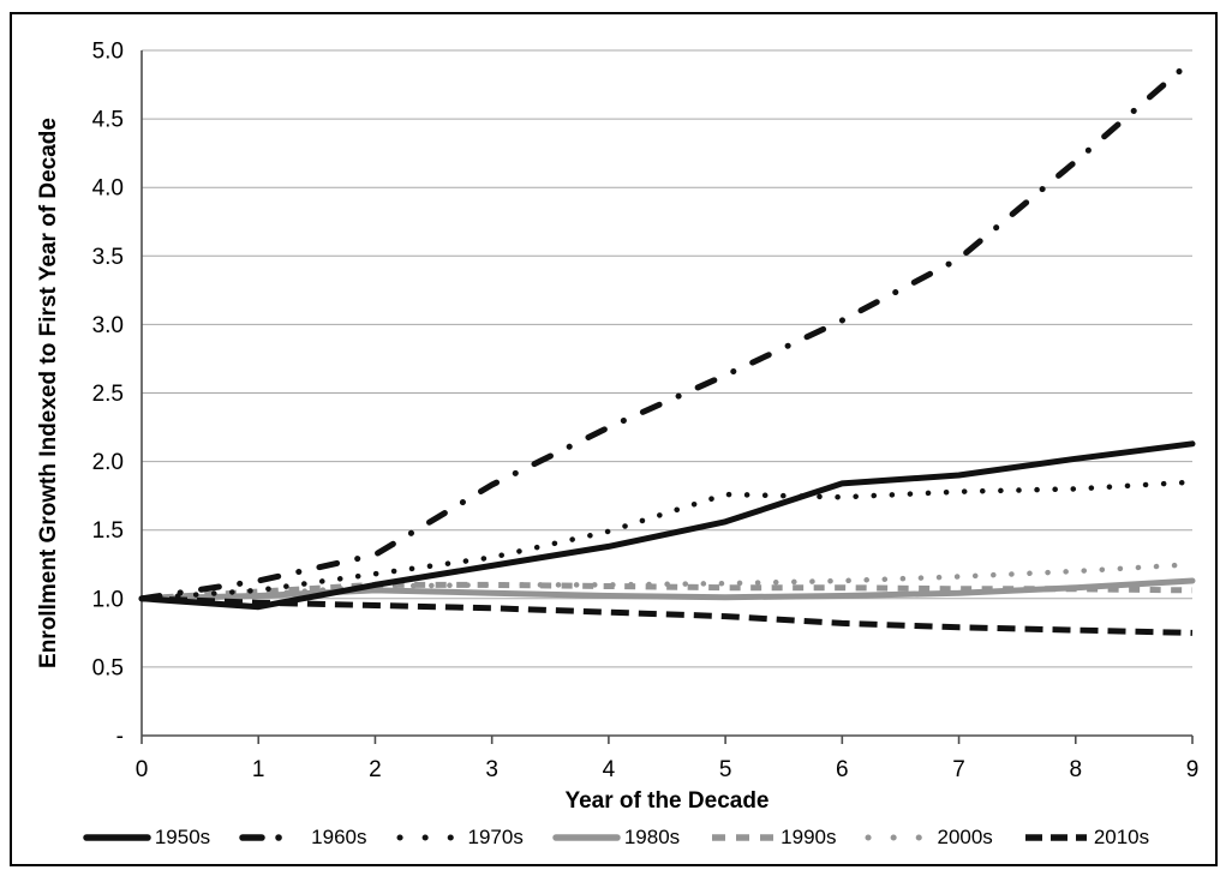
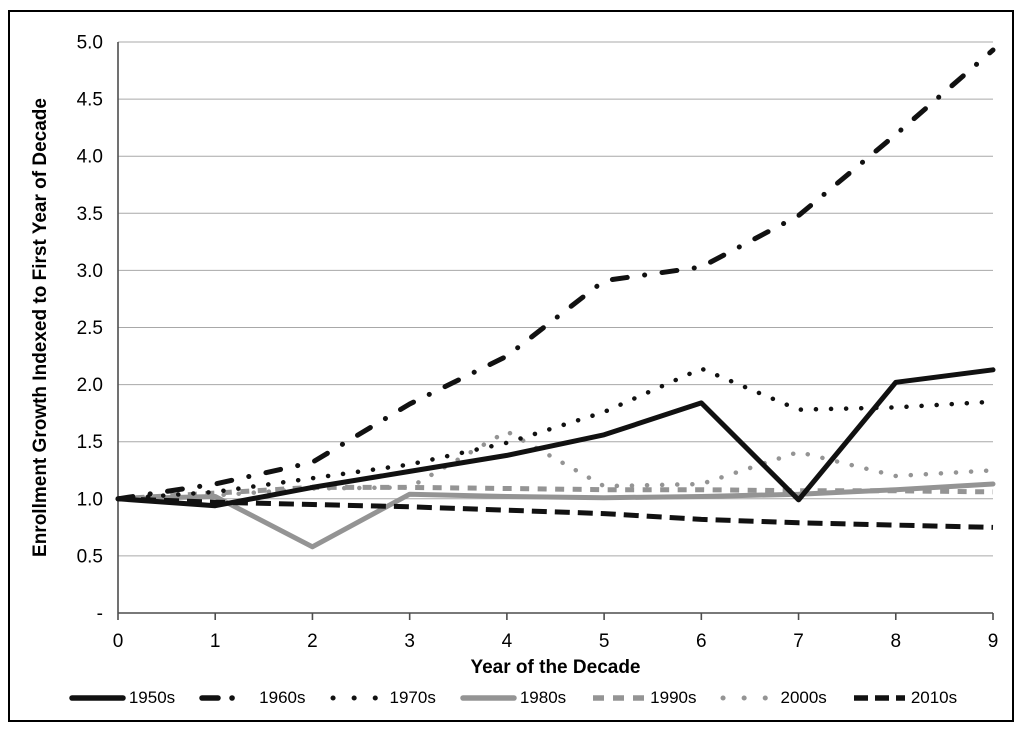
1980s/2: 1.06 -> 0.58
2000s/4: 1.10 -> 1.59
1960s/5: 2.63 -> 2.91
1970s/6: 1.74 -> 2.14
1950s/7: 1.90 -> 0.99
2000s/7: 1.16 -> 1.41
